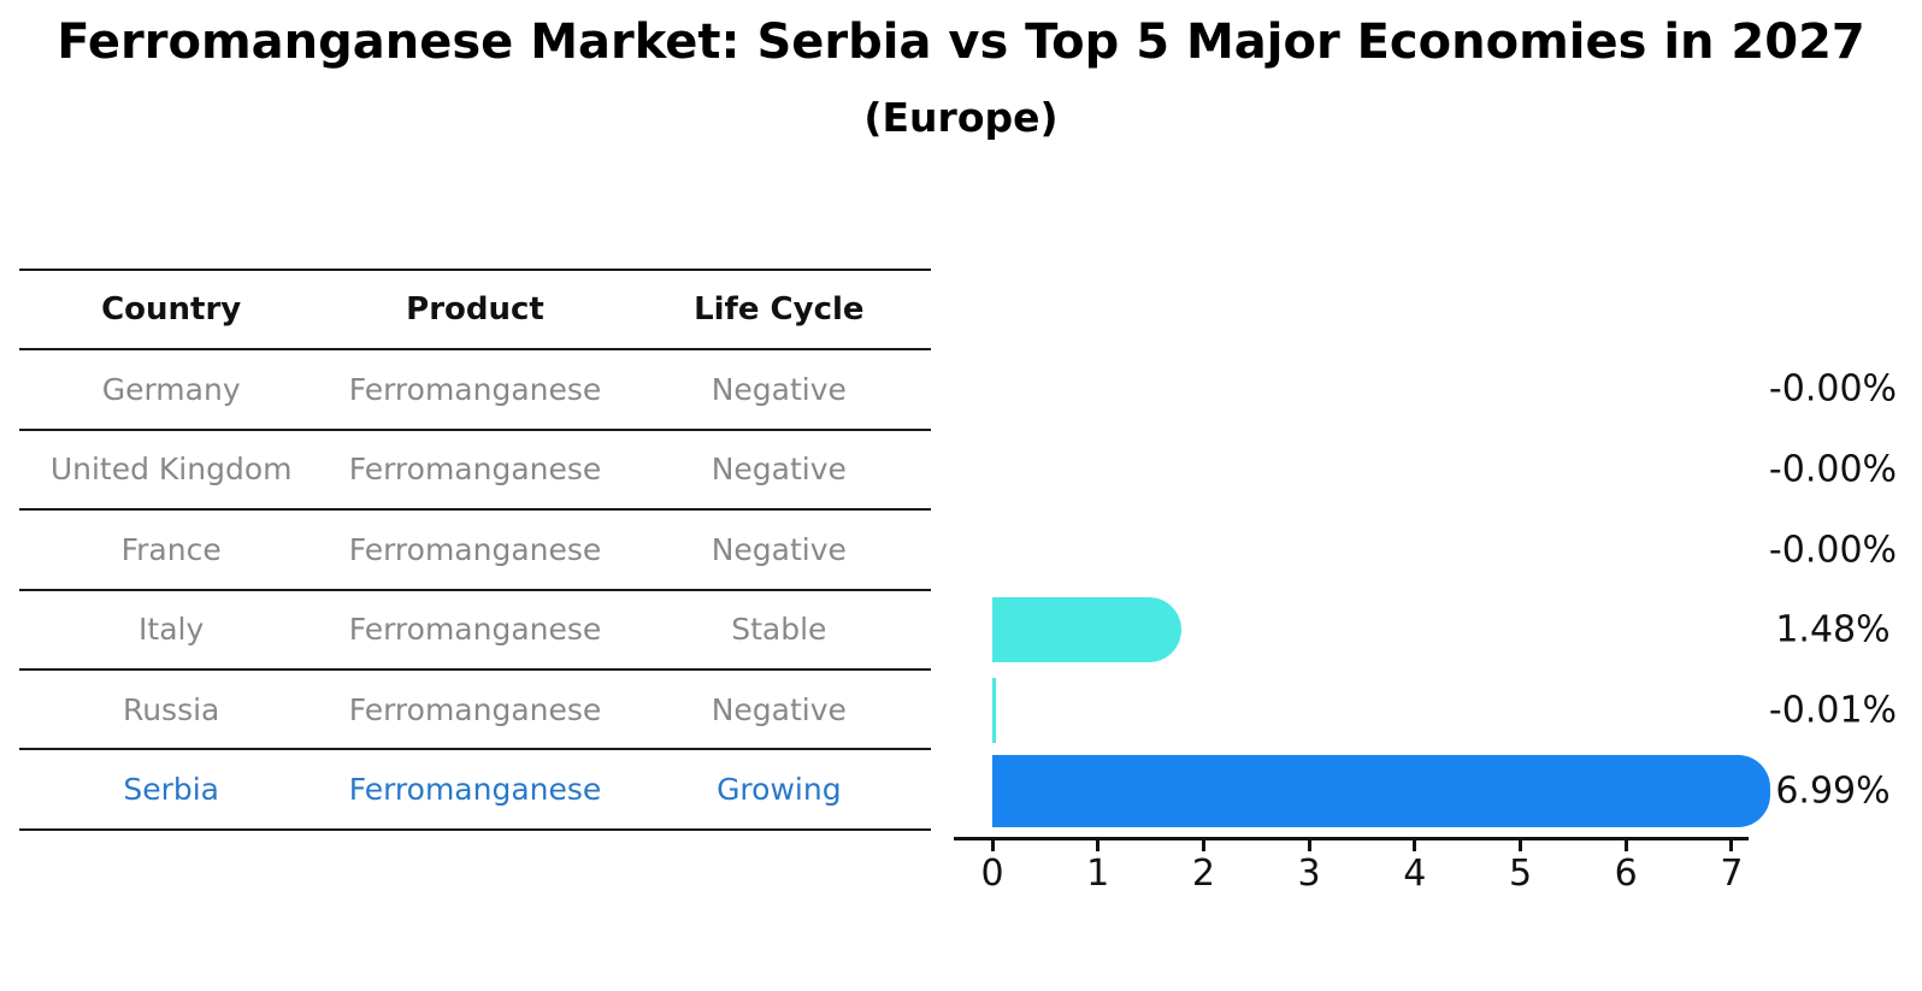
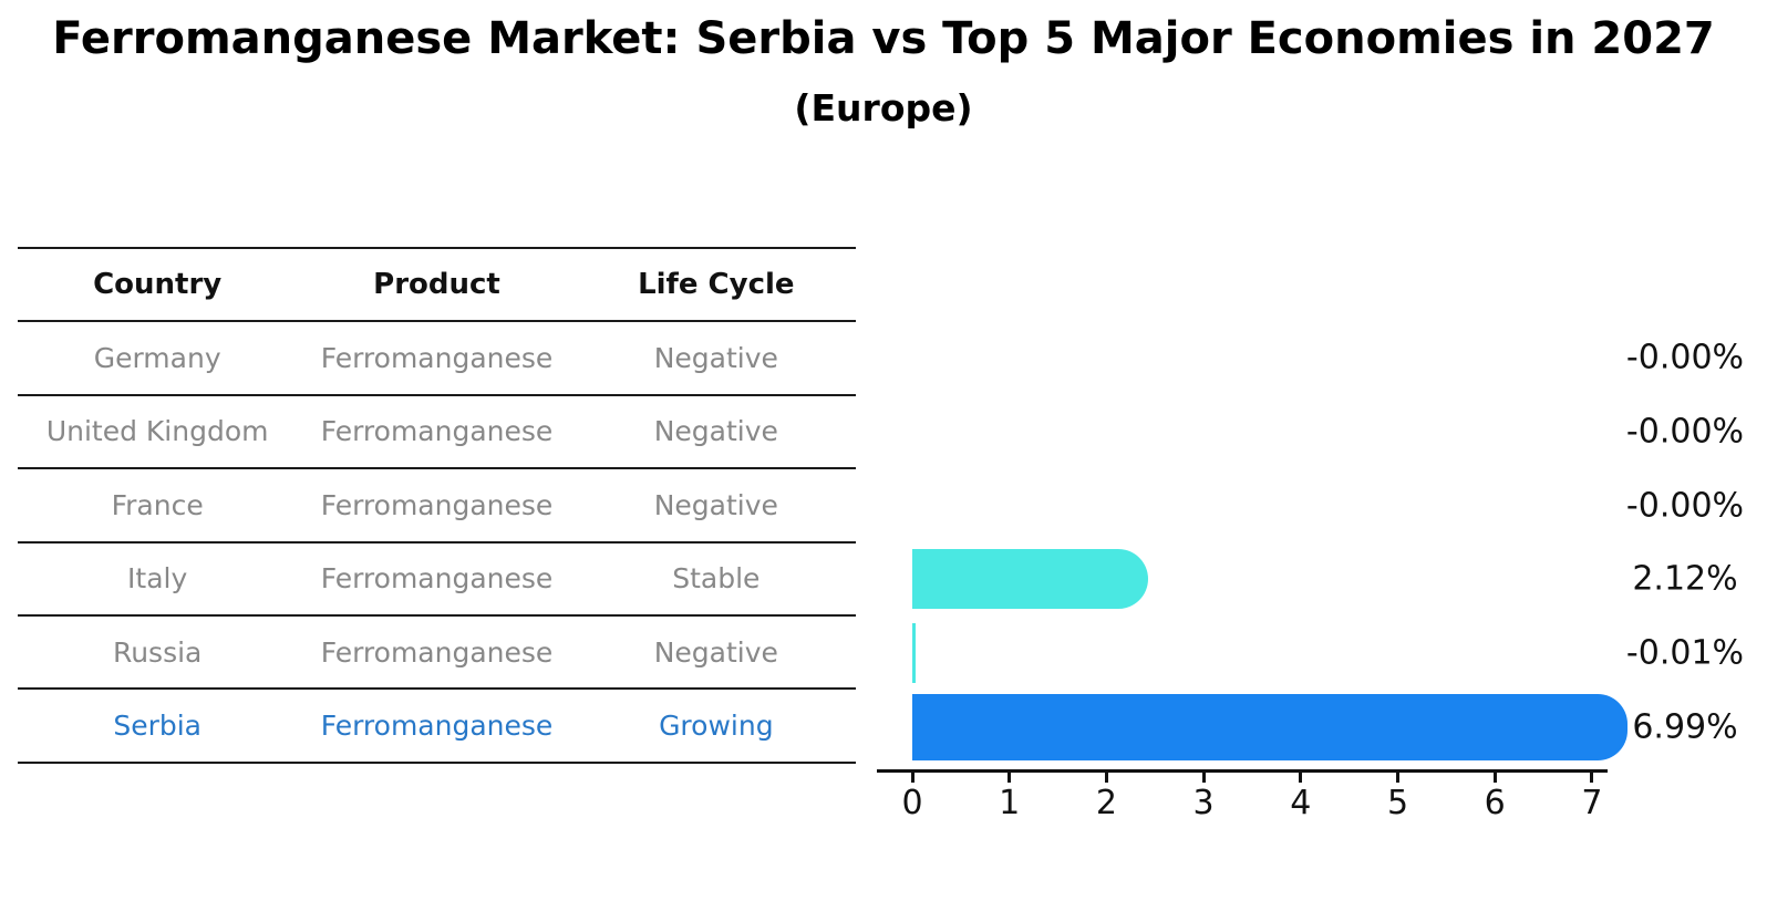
Italy: 1.48% -> 2.12%
